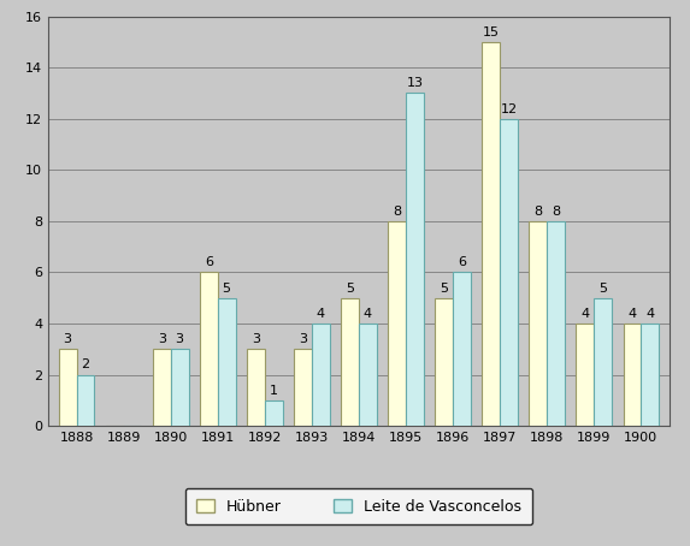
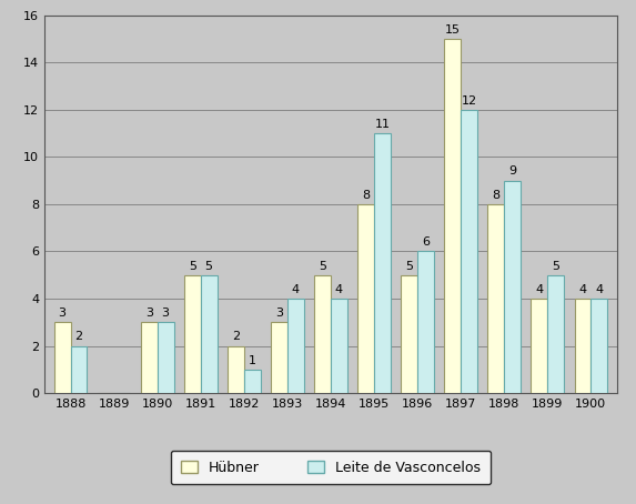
Hübner/1891: 6 -> 5
Hübner/1892: 3 -> 2
Leite de Vasconcelos/1895: 13 -> 11
Leite de Vasconcelos/1898: 8 -> 9
